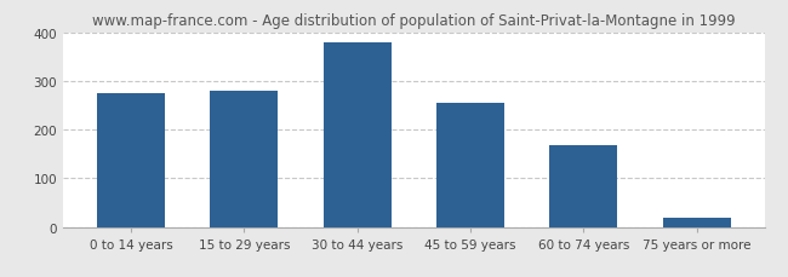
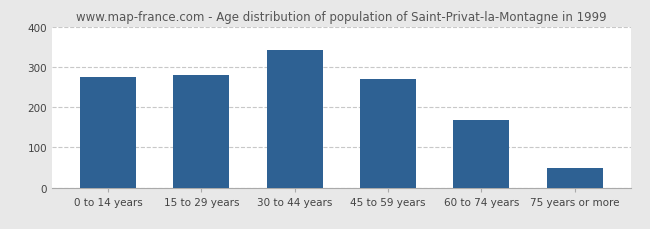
30 to 44 years: 380 -> 343
45 to 59 years: 255 -> 270
75 years or more: 20 -> 48
